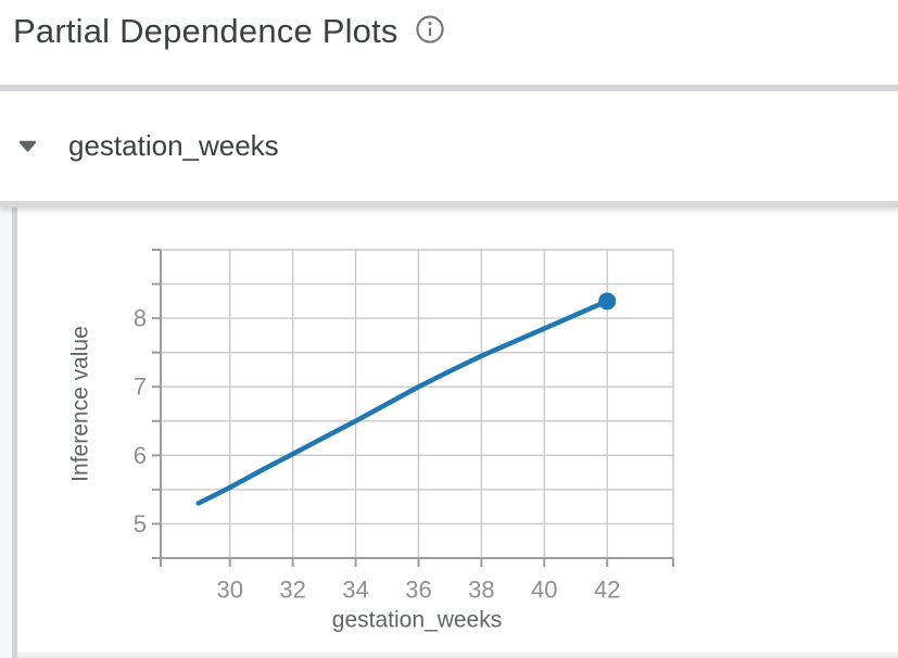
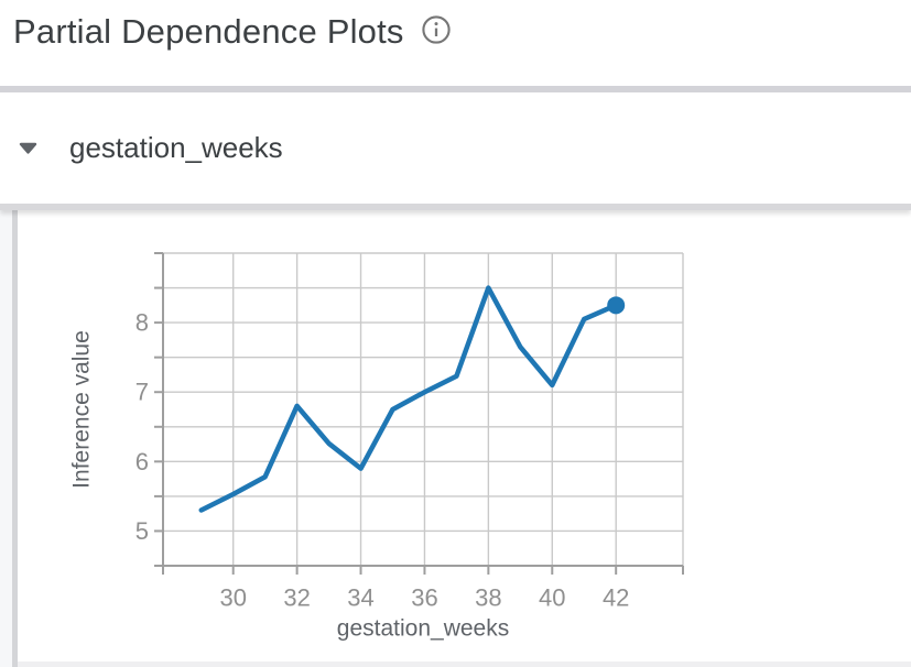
32: 6.0 -> 6.8
34: 6.5 -> 5.9
38: 7.5 -> 8.5
40: 7.8 -> 7.1
